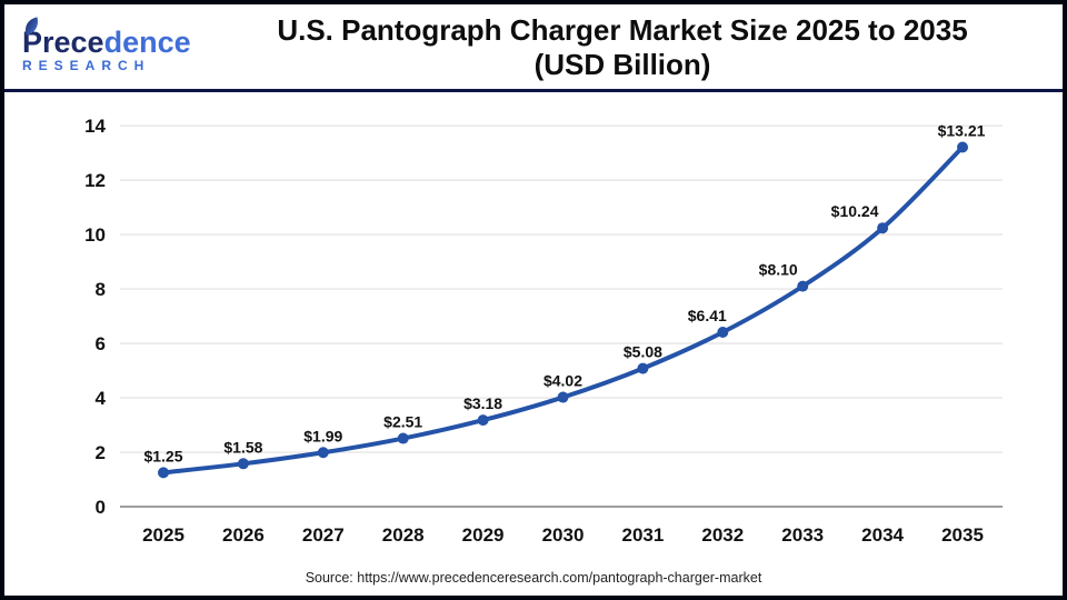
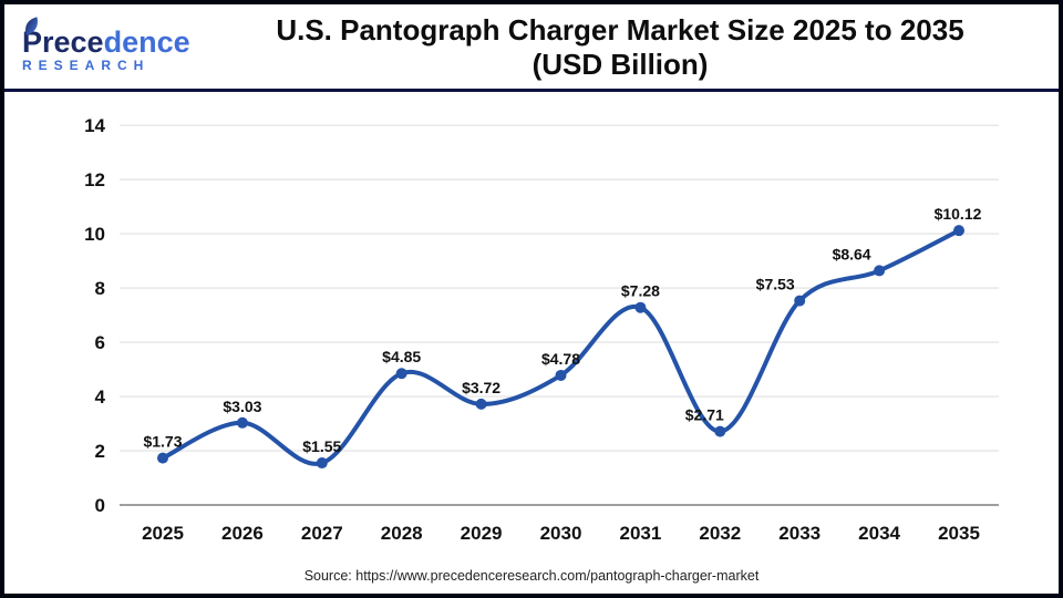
2025: $1.25 -> $1.73
2026: $1.58 -> $3.03
2027: $1.99 -> $1.55
2028: $2.51 -> $4.85
2029: $3.18 -> $3.72
2030: $4.02 -> $4.78
2031: $5.08 -> $7.28
2032: $6.41 -> $2.71
2033: $8.10 -> $7.53
2034: $10.24 -> $8.64
2035: $13.21 -> $10.12
